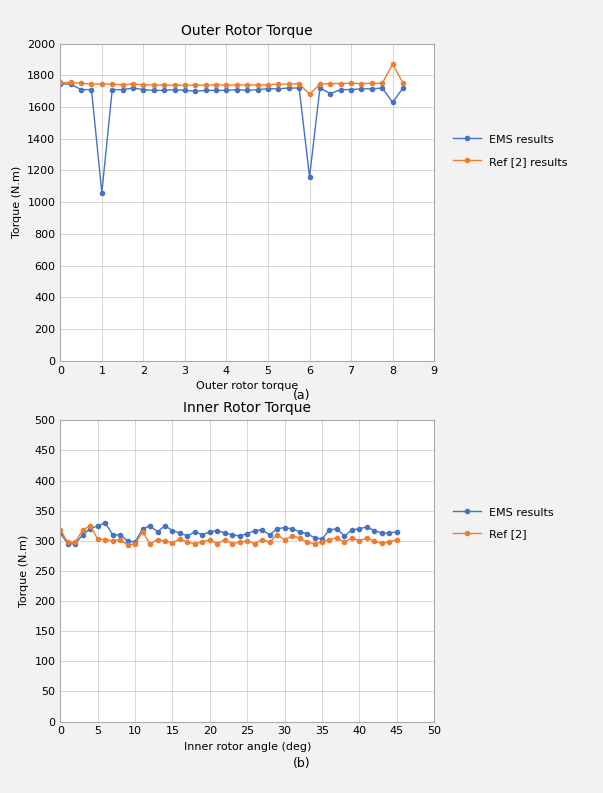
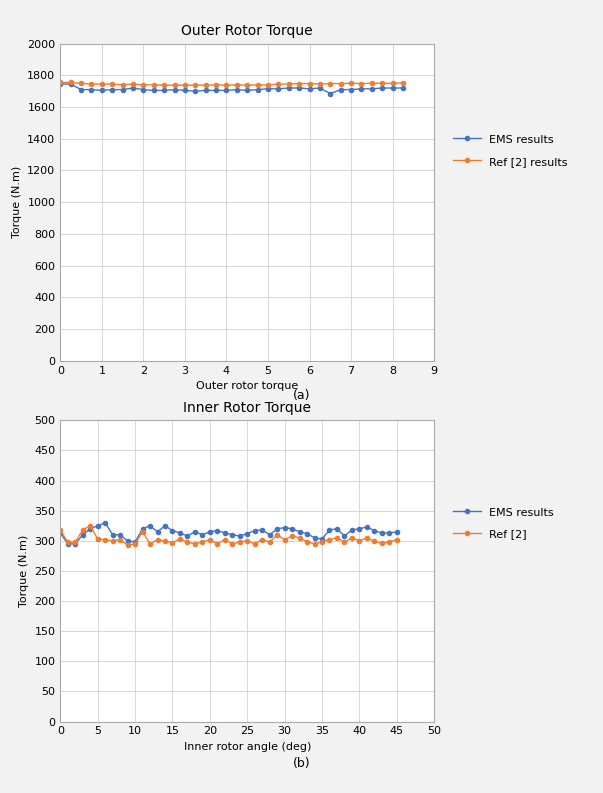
Outer Rotor Torque/EMS results/1: 1060 -> 1700
Outer Rotor Torque/EMS results/6: 1160 -> 1720
Outer Rotor Torque/Ref [2] results/6: 1680 -> 1750
Outer Rotor Torque/EMS results/8: 1630 -> 1720
Outer Rotor Torque/Ref [2] results/8: 1870 -> 1750
